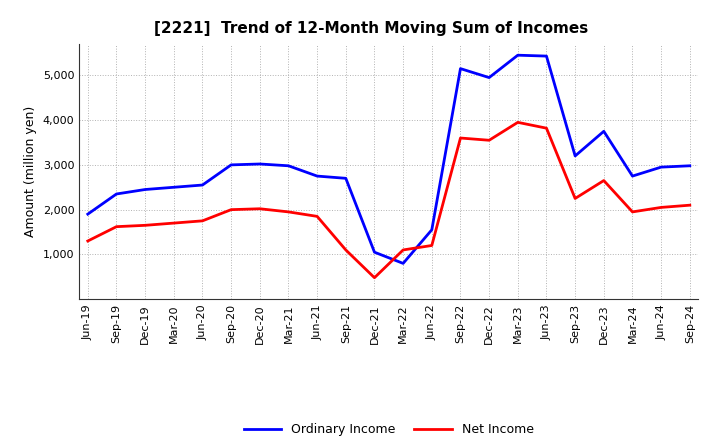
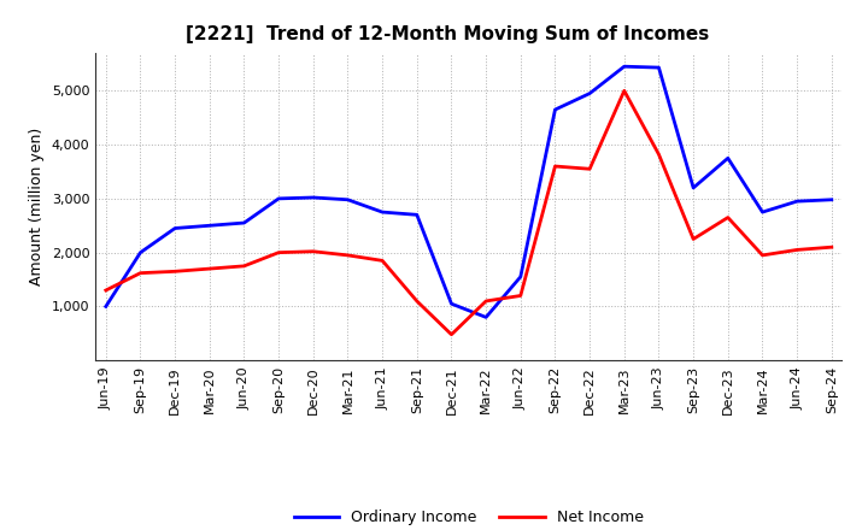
Ordinary Income/Jun-19: 1,900 -> 1,000
Ordinary Income/Sep-19: 2,350 -> 2,000
Ordinary Income/Sep-22: 5,150 -> 4,650
Net Income/Mar-23: 3,950 -> 5,000
